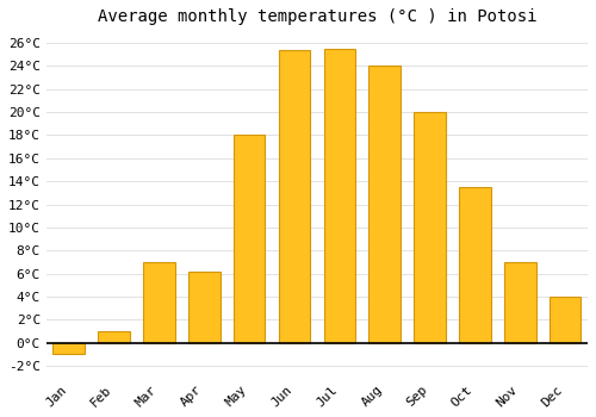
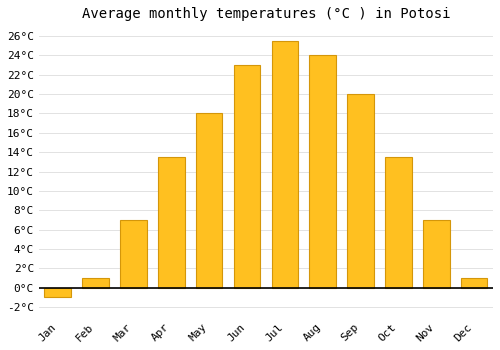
Apr: 6.2°C -> 13.5°C
Jun: 25.4°C -> 23.0°C
Dec: 4.0°C -> 1.0°C
